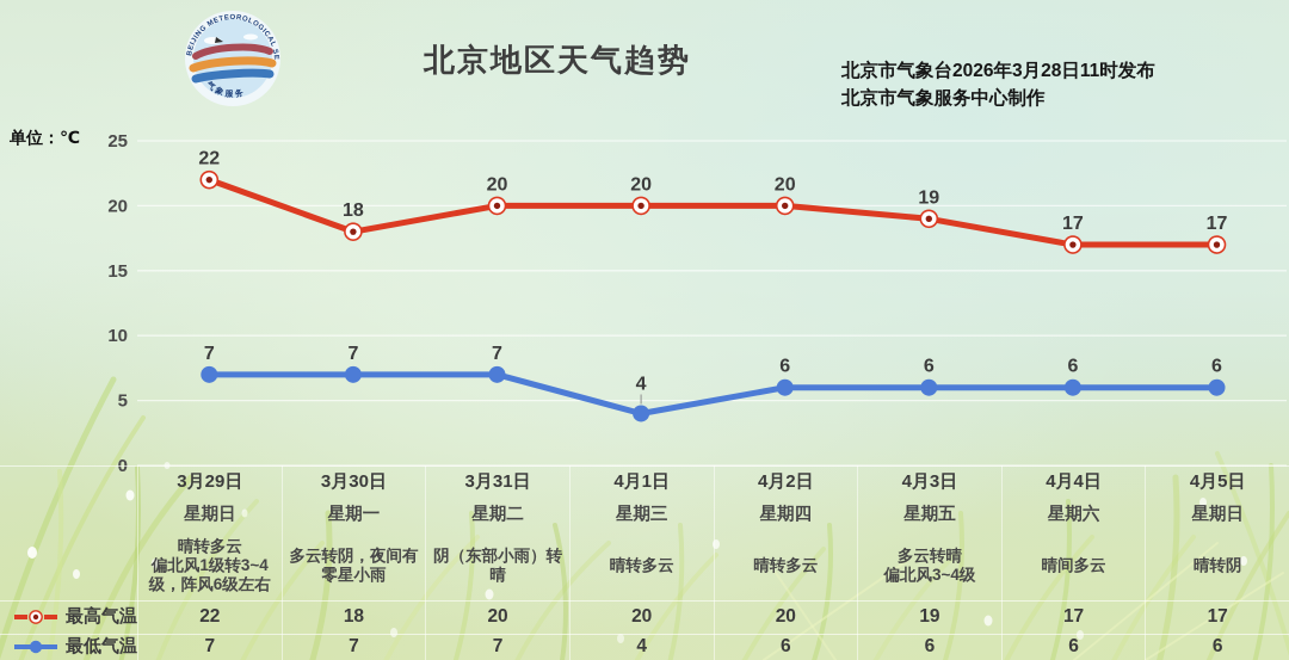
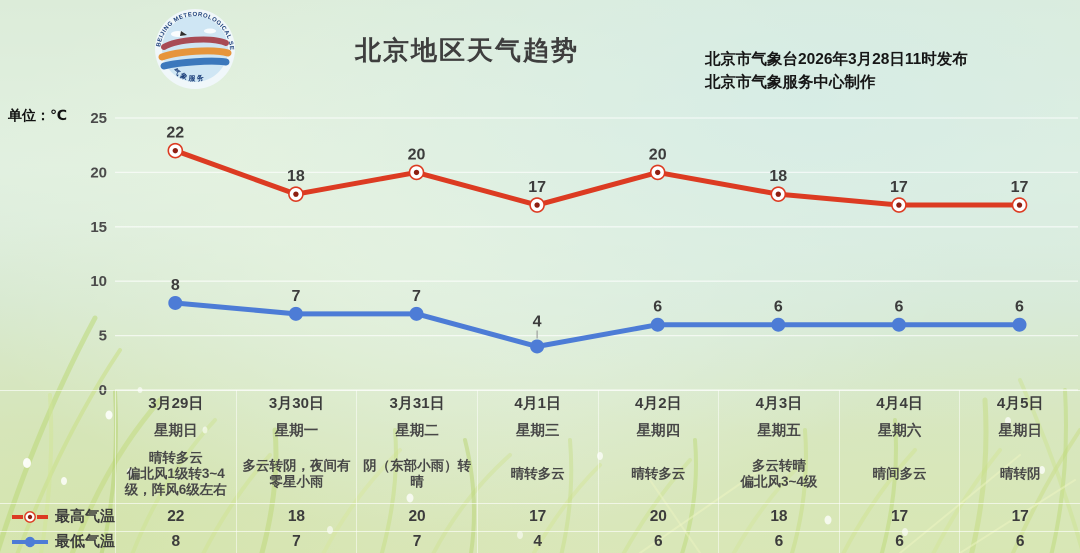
最低气温/3月29日: 7 -> 8
最高气温/4月1日: 20 -> 17
最高气温/4月3日: 19 -> 18
